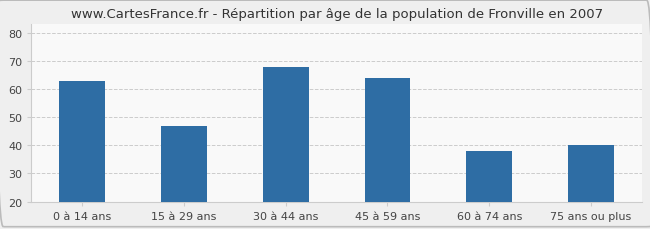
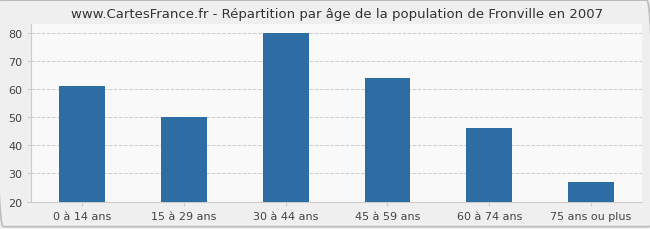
0 à 14 ans: 63 -> 61
15 à 29 ans: 47 -> 50
30 à 44 ans: 68 -> 80
60 à 74 ans: 38 -> 46
75 ans ou plus: 40 -> 27
